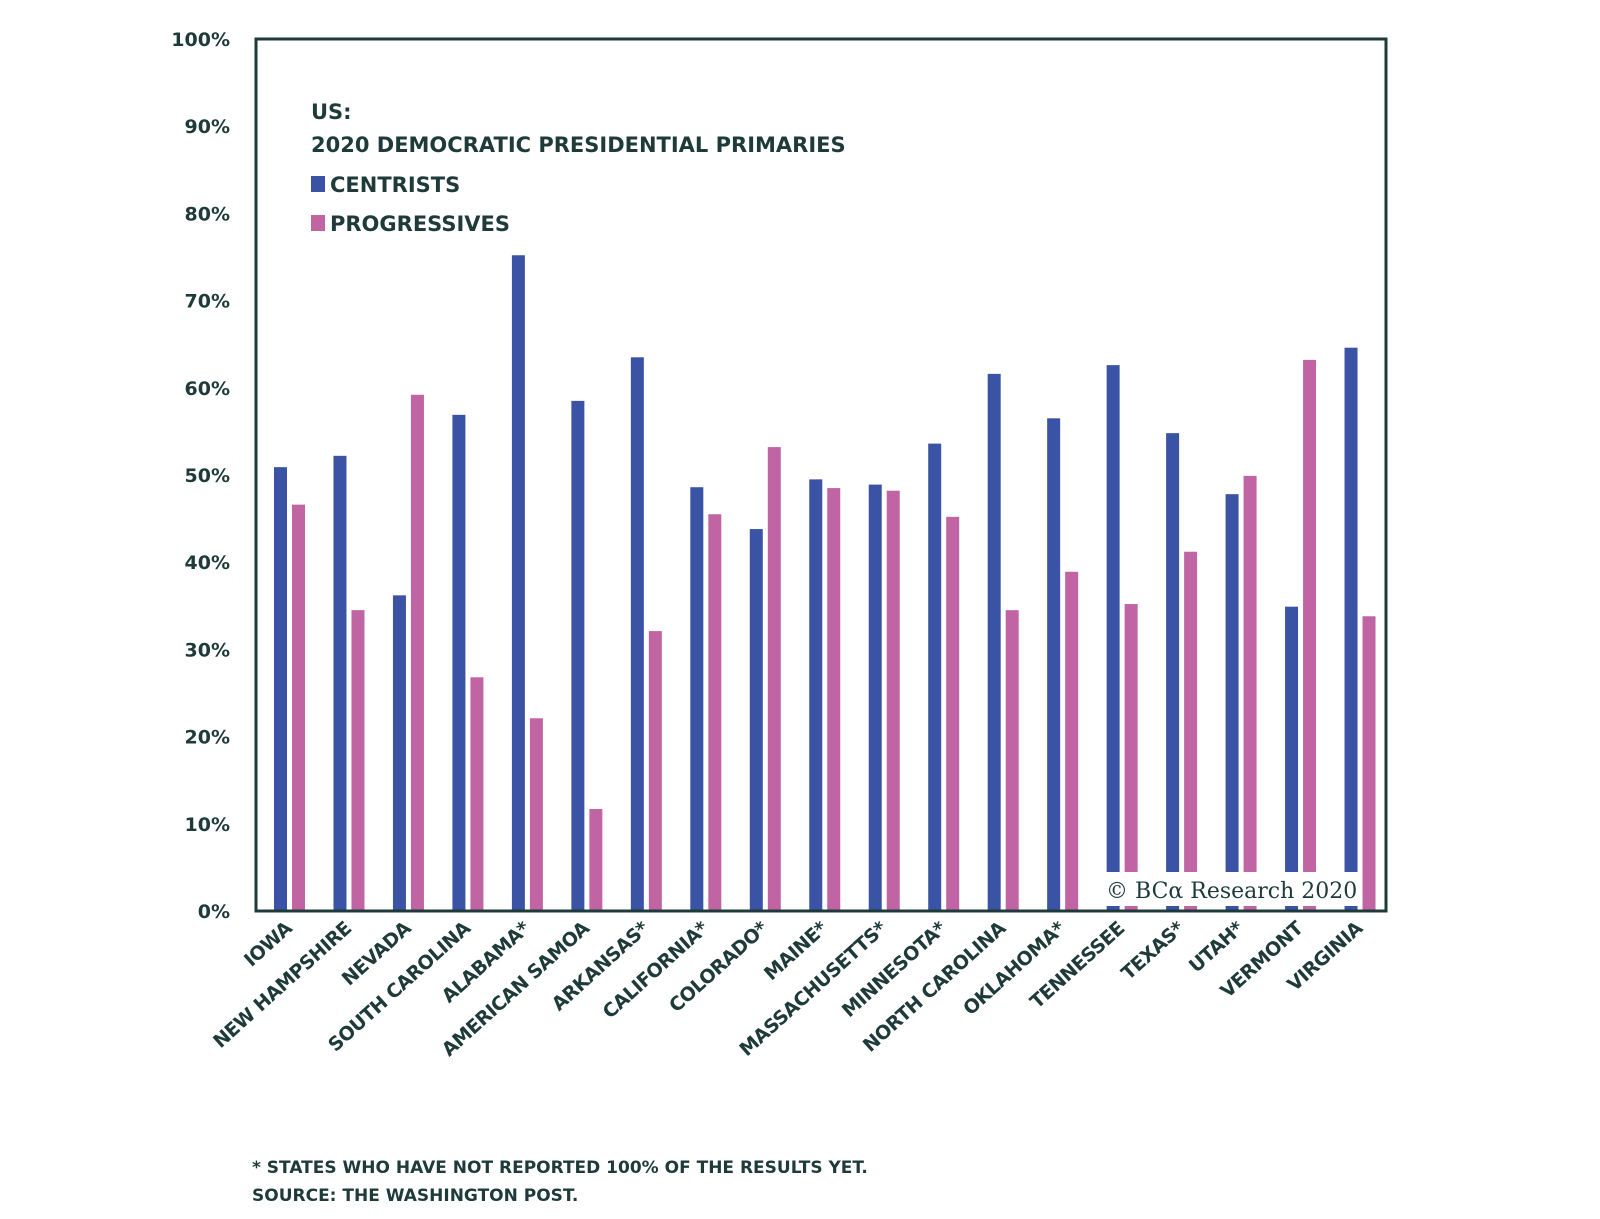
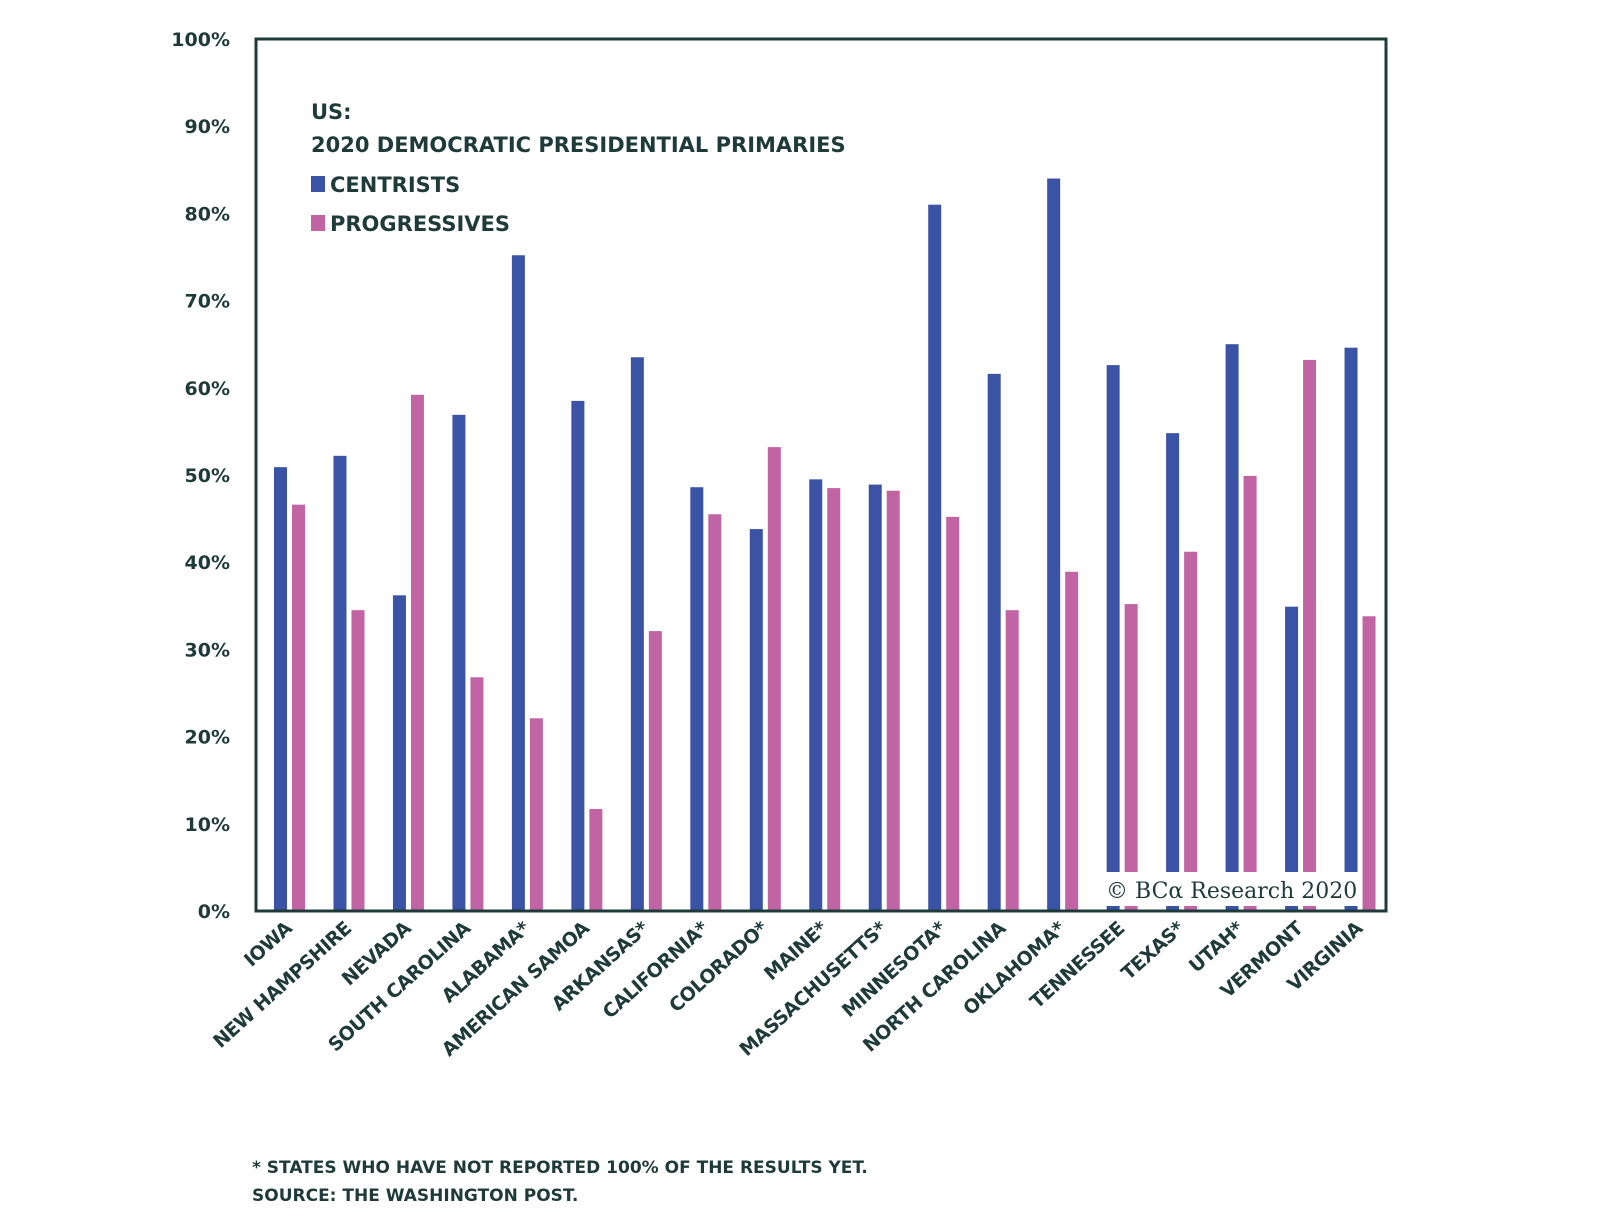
CENTRISTS/MINNESOTA*: 54% -> 81%
CENTRISTS/OKLAHOMA*: 56% -> 84%
CENTRISTS/UTAH*: 48% -> 65%
